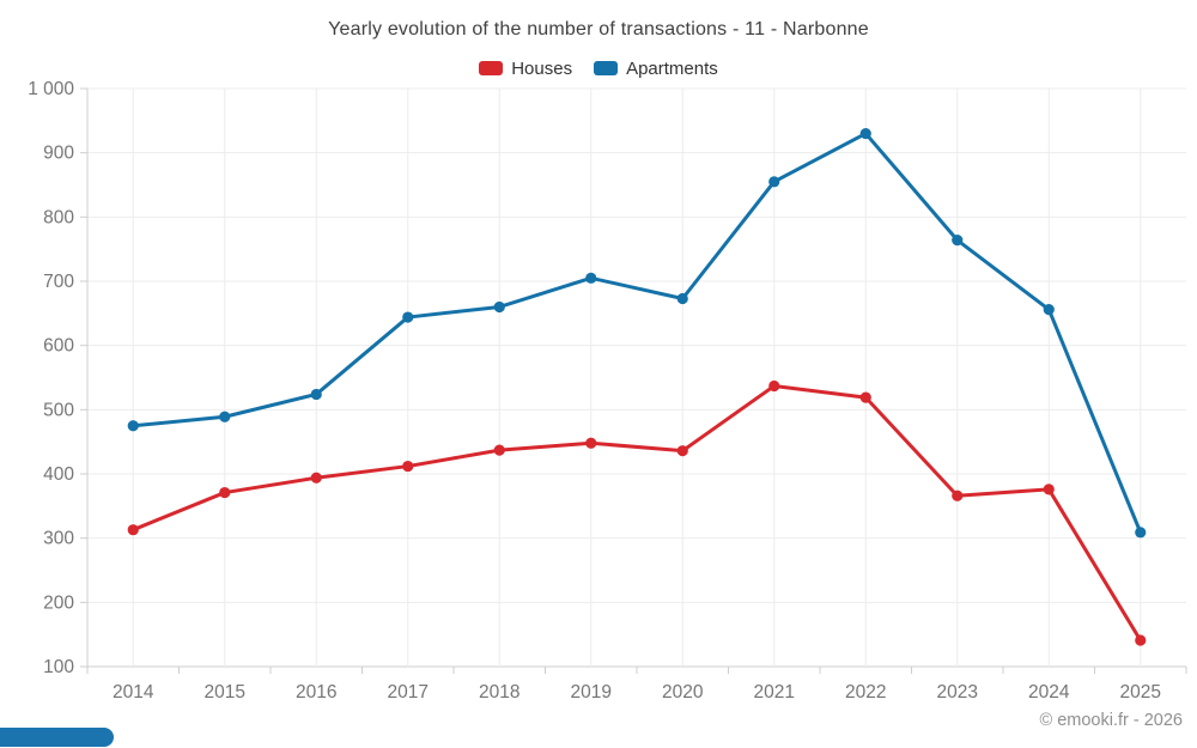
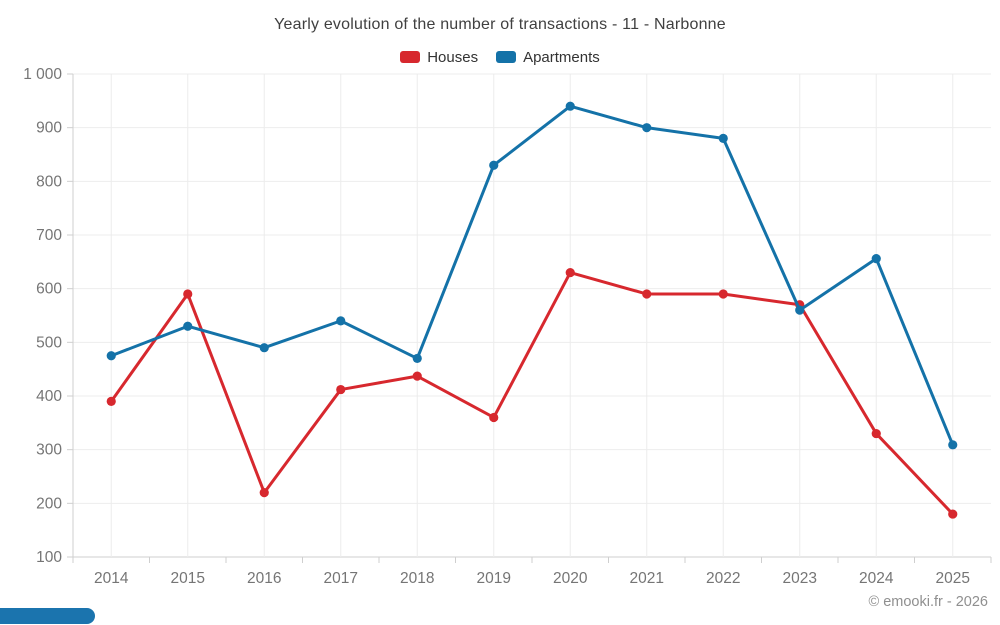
Houses/2014: 310 -> 390
Houses/2015: 370 -> 590
Apartments/2015: 490 -> 530
Houses/2016: 390 -> 220
Apartments/2016: 520 -> 490
Apartments/2017: 640 -> 540
Apartments/2018: 660 -> 470
Houses/2019: 450 -> 360
Apartments/2019: 700 -> 830
Houses/2020: 440 -> 630
Apartments/2020: 670 -> 940
Houses/2021: 540 -> 590
Apartments/2021: 860 -> 900
Houses/2022: 520 -> 590
Apartments/2022: 930 -> 880
Houses/2023: 370 -> 570
Apartments/2023: 760 -> 560
Houses/2024: 380 -> 330
Houses/2025: 140 -> 180
